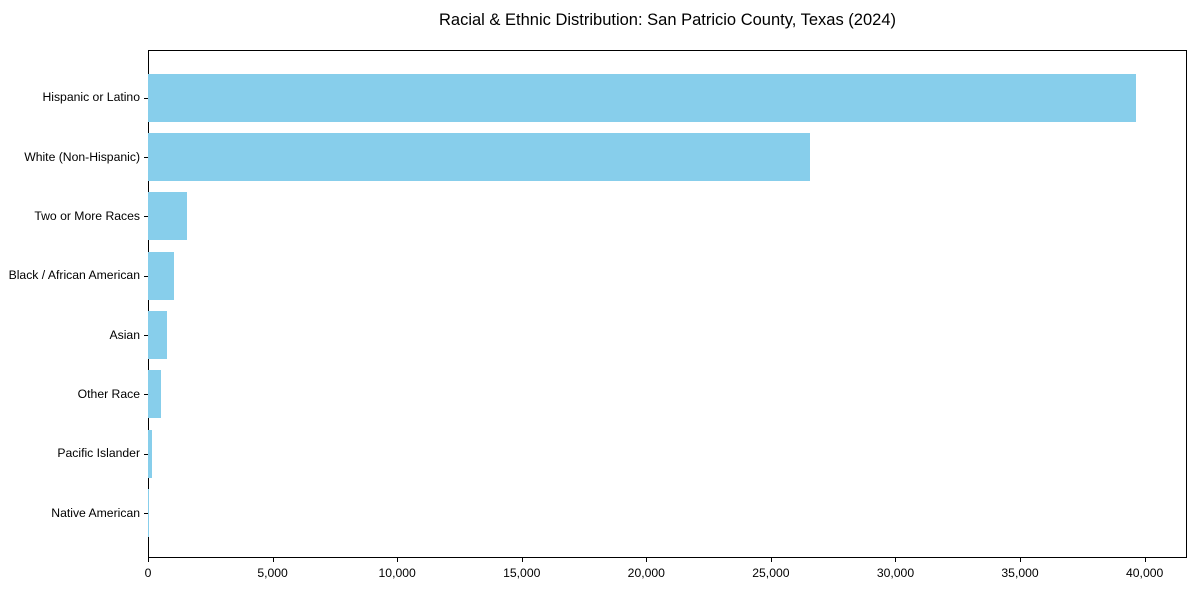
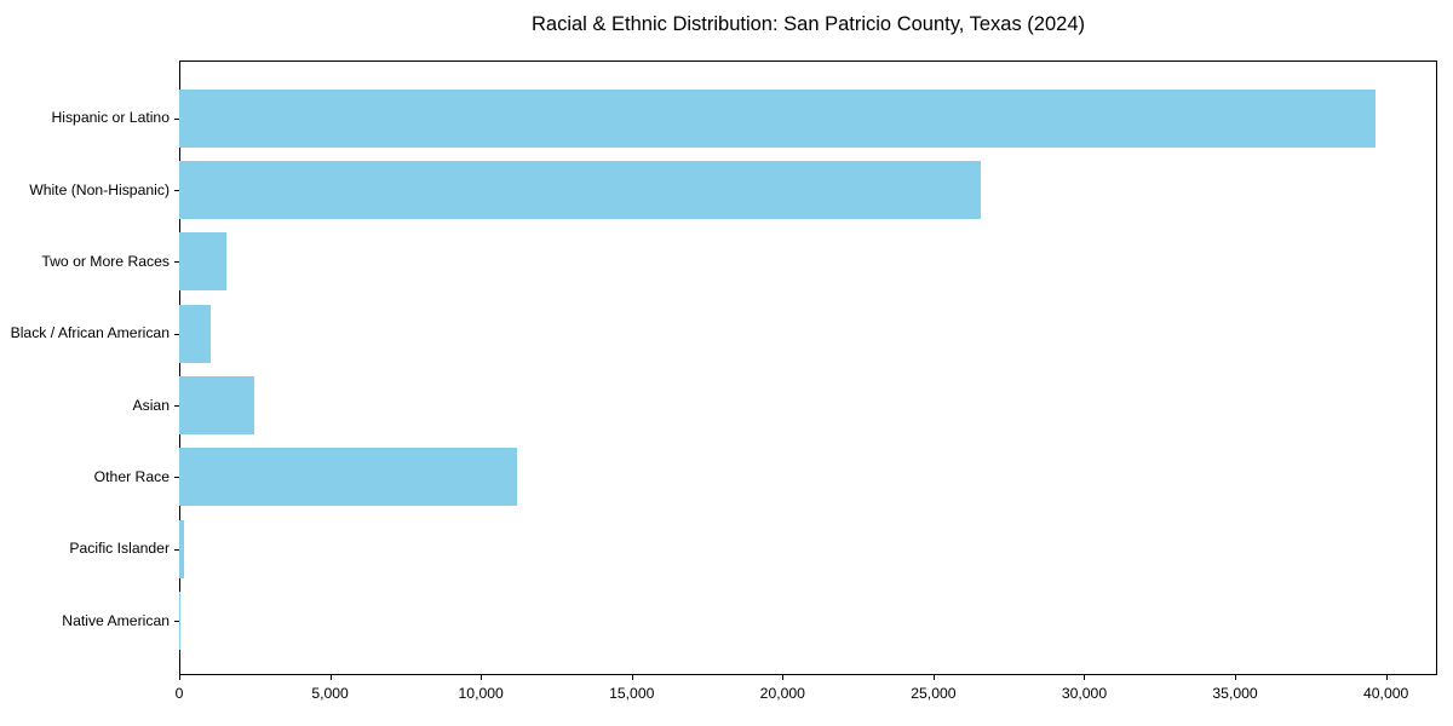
Asian: 800 -> 2500
Other Race: 500 -> 11200
